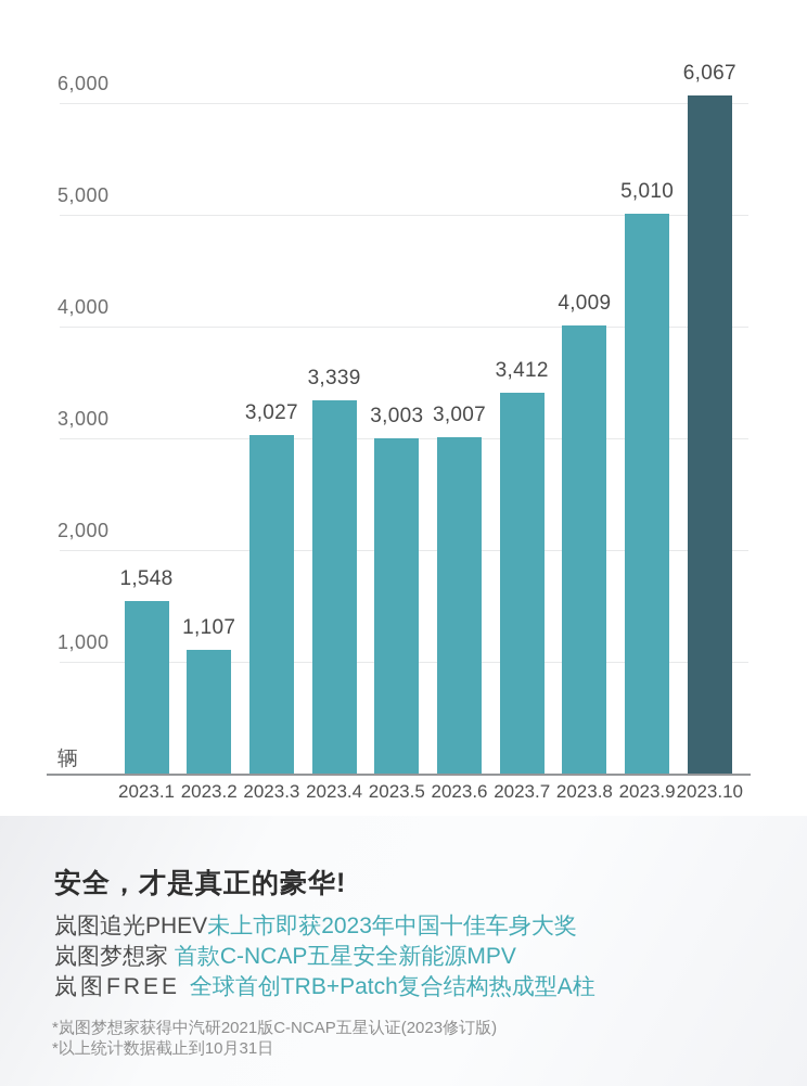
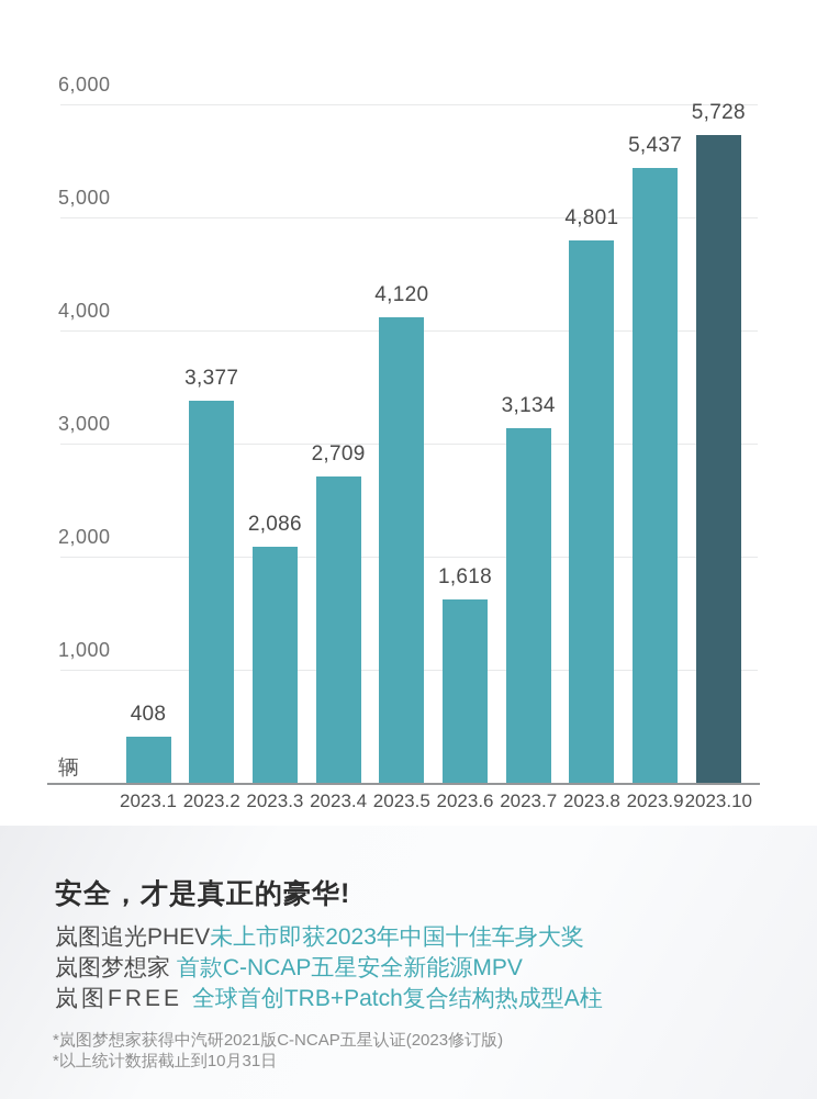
2023.1: 1,548 -> 408
2023.2: 1,107 -> 3,377
2023.3: 3,027 -> 2,086
2023.4: 3,339 -> 2,709
2023.5: 3,003 -> 4,120
2023.6: 3,007 -> 1,618
2023.7: 3,412 -> 3,134
2023.8: 4,009 -> 4,801
2023.9: 5,010 -> 5,437
2023.10: 6,067 -> 5,728
